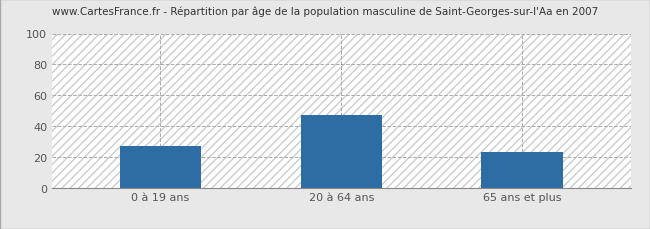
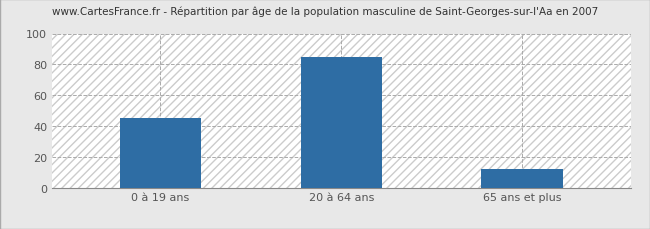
0 à 19 ans: 27 -> 45
20 à 64 ans: 47 -> 85
65 ans et plus: 23 -> 12
